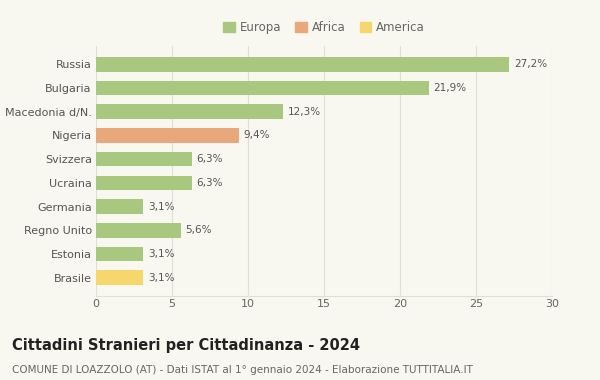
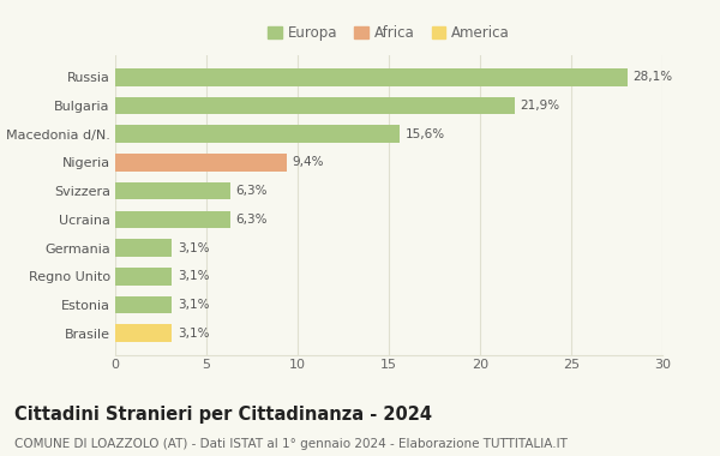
Russia: 27,2% -> 28,1%
Macedonia d/N.: 12,3% -> 15,6%
Regno Unito: 5,6% -> 3,1%
